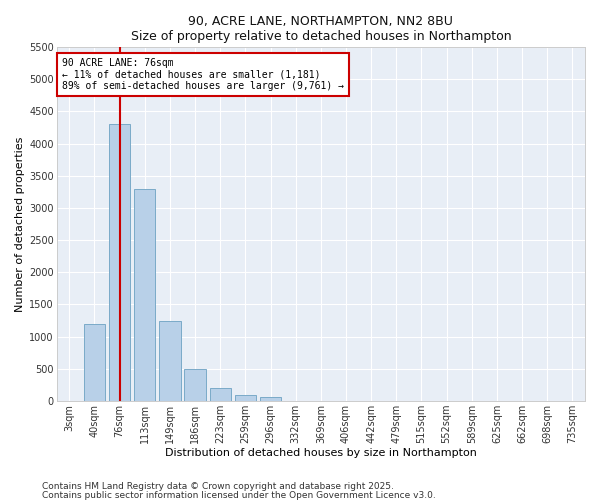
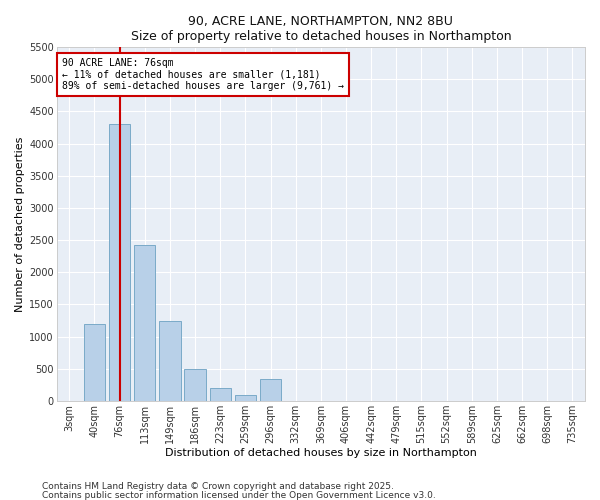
113sqm: 3300 -> 2420
296sqm: 70 -> 340
